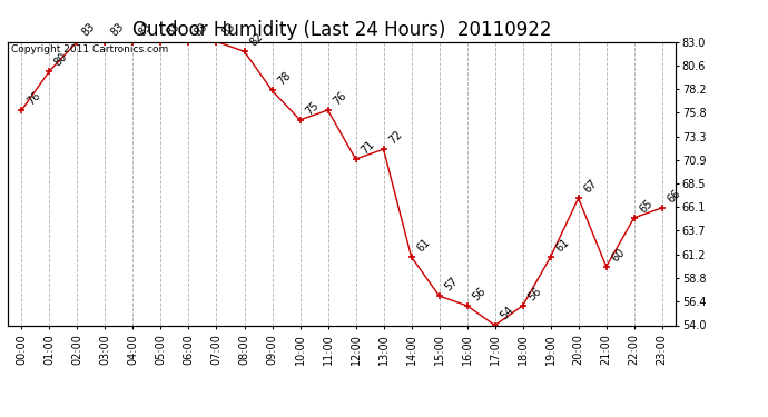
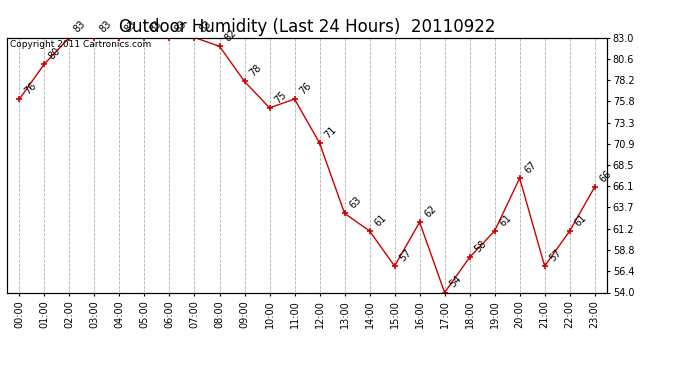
13:00: 72 -> 63
16:00: 56 -> 62
18:00: 56 -> 58
21:00: 60 -> 57
22:00: 65 -> 61
